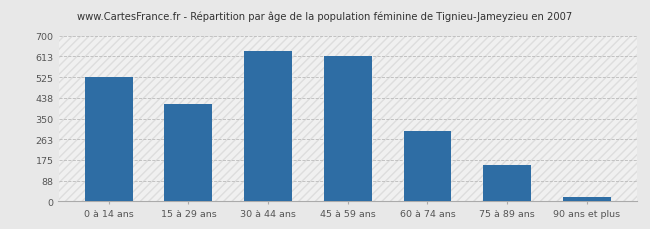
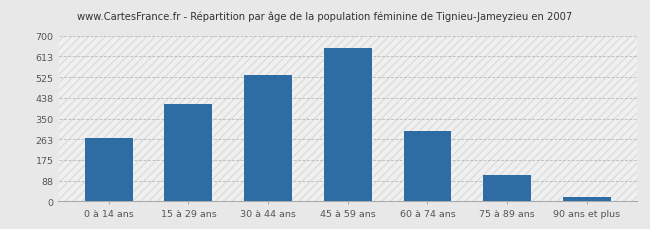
0 à 14 ans: 525 -> 270
30 à 44 ans: 634 -> 535
45 à 59 ans: 613 -> 650
75 à 89 ans: 155 -> 110
